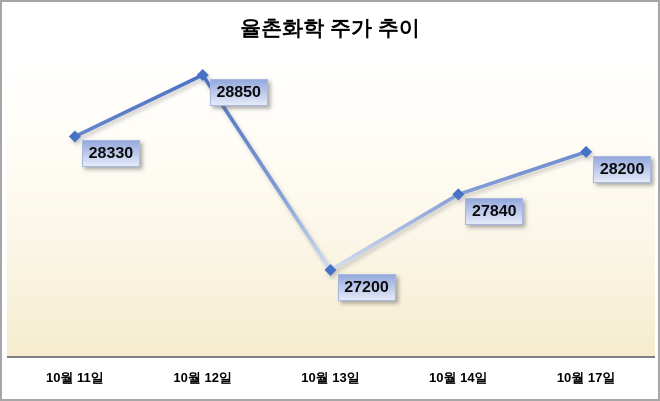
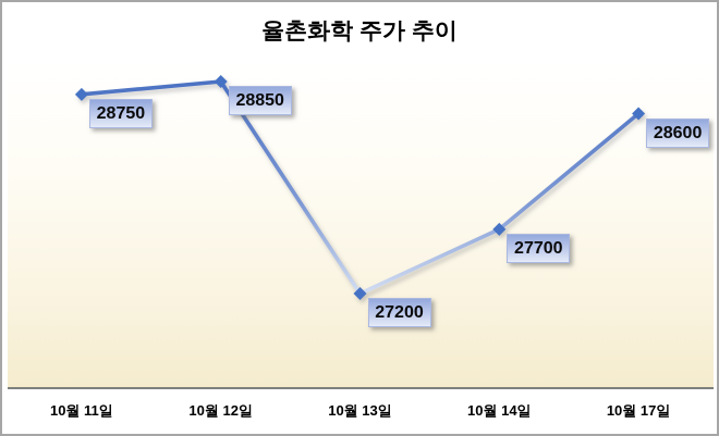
10월 11일: 28330 -> 28750
10월 14일: 27840 -> 27700
10월 17일: 28200 -> 28600
